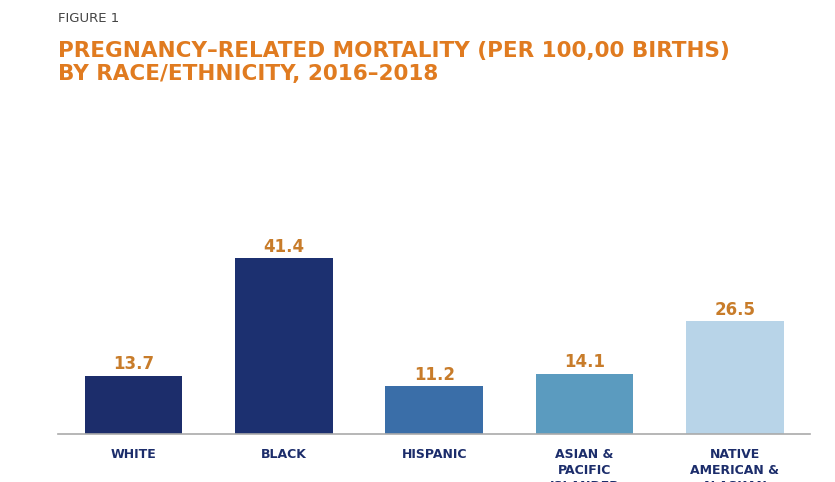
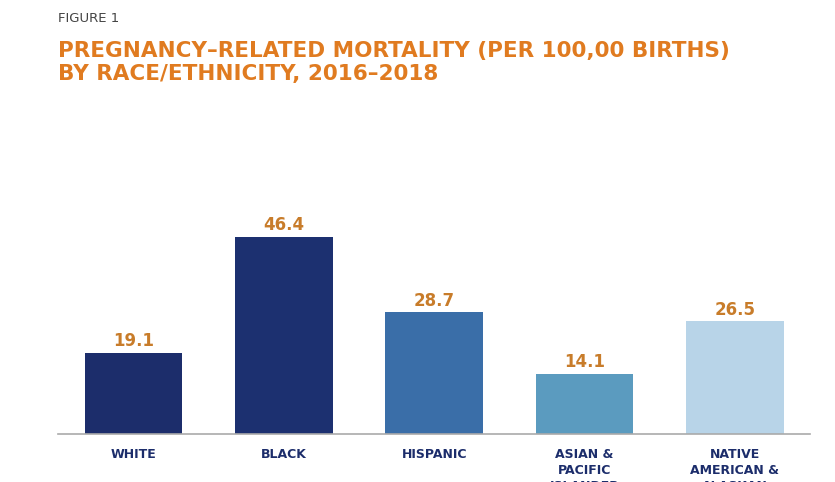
WHITE: 13.7 -> 19.1
BLACK: 41.4 -> 46.4
HISPANIC: 11.2 -> 28.7
